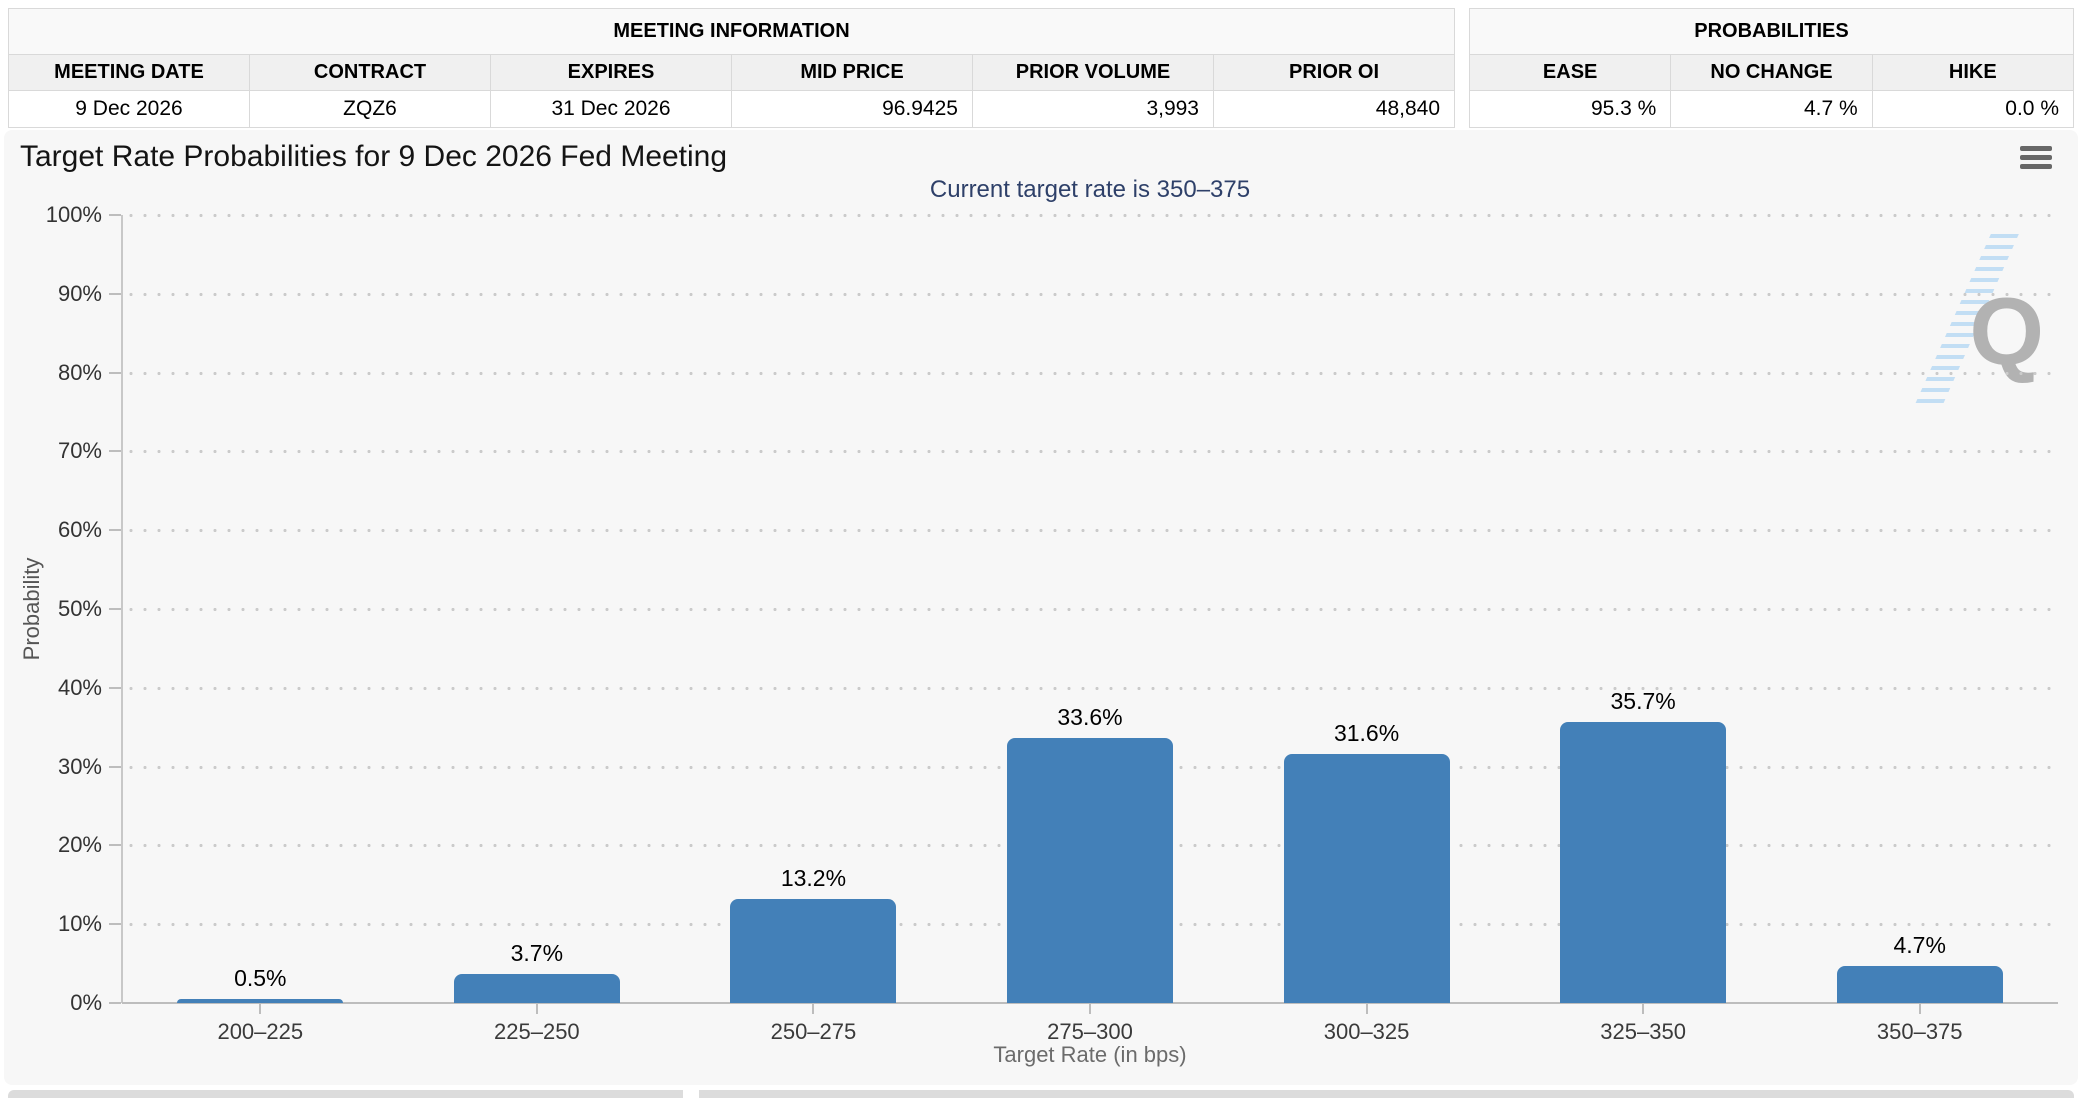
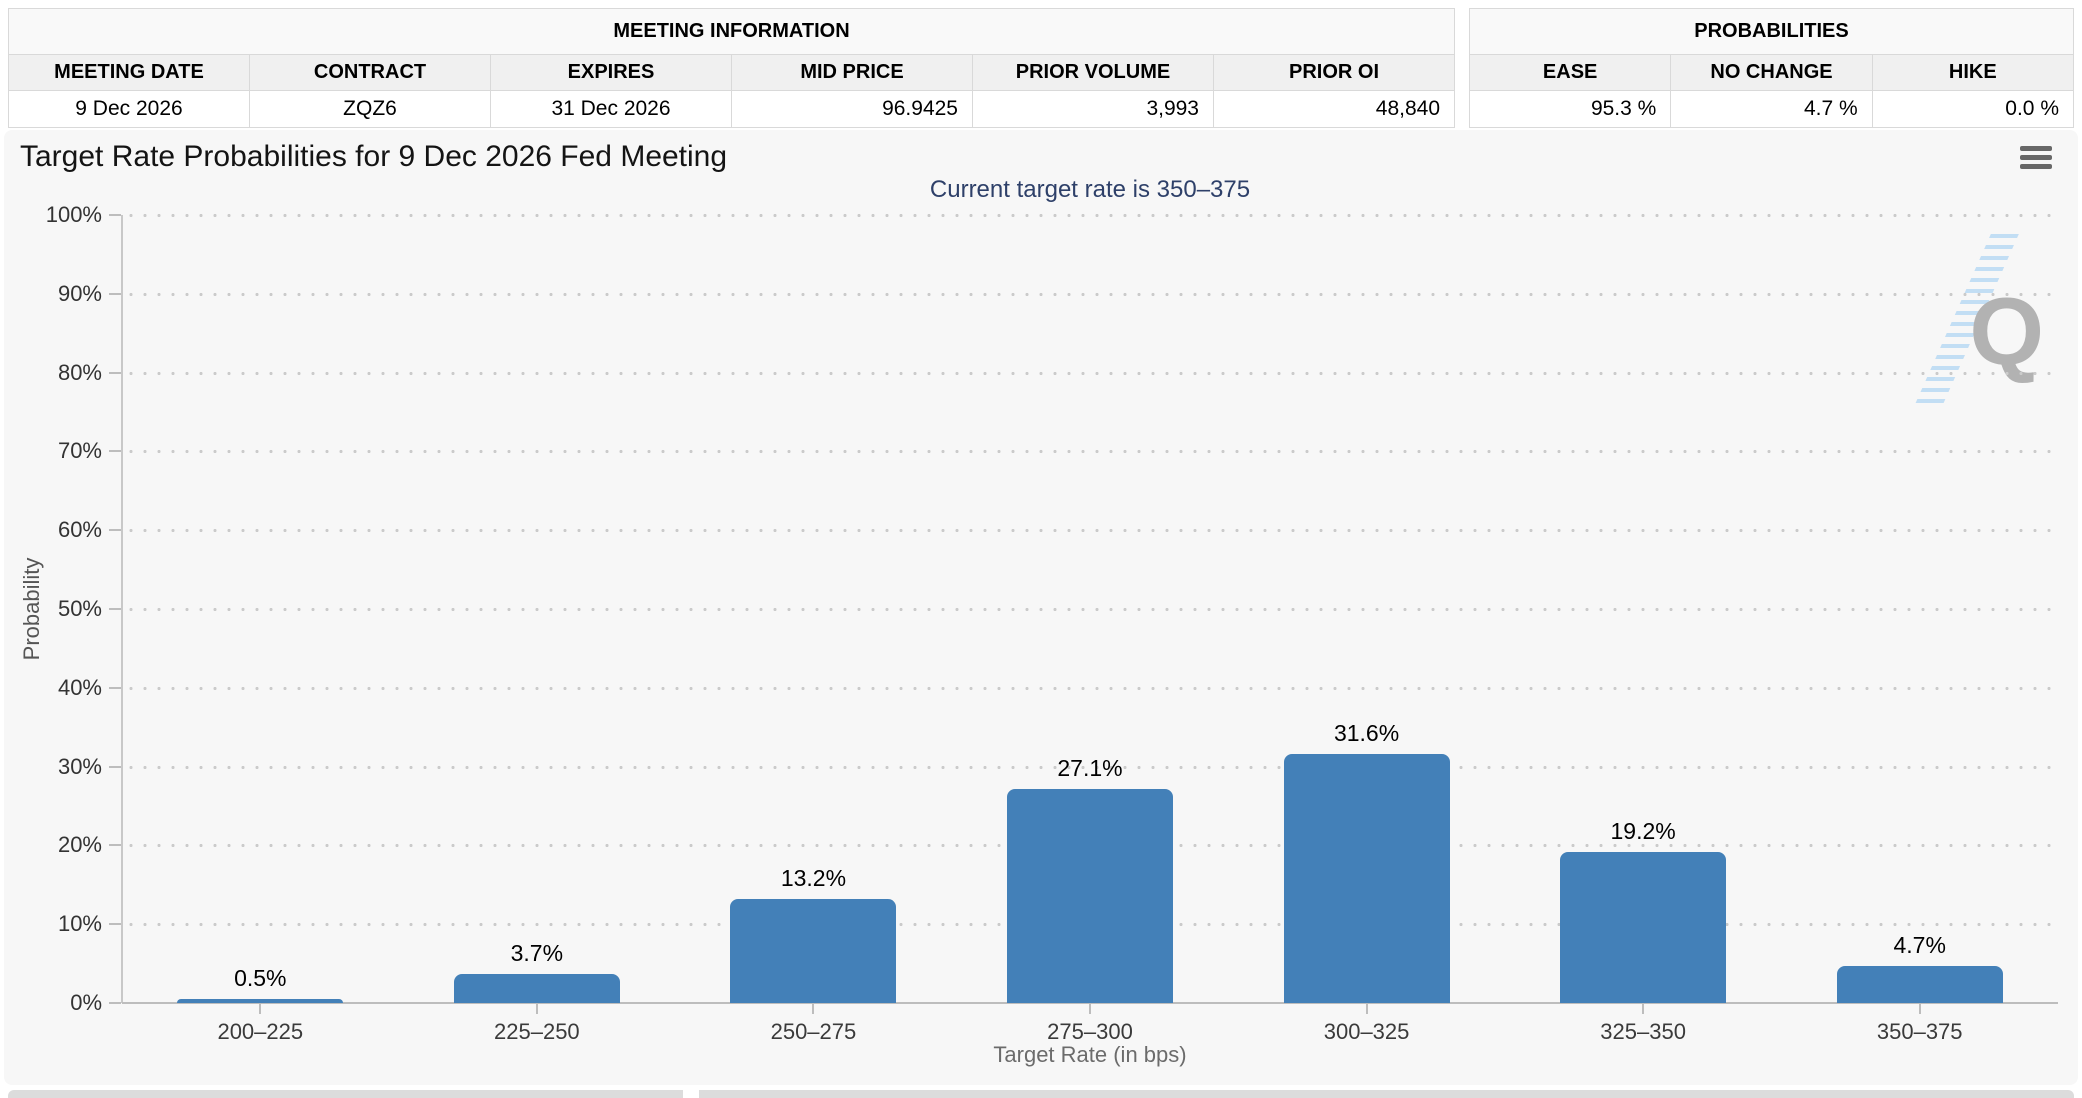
275–300: 33.6% -> 27.1%
325–350: 35.7% -> 19.2%
